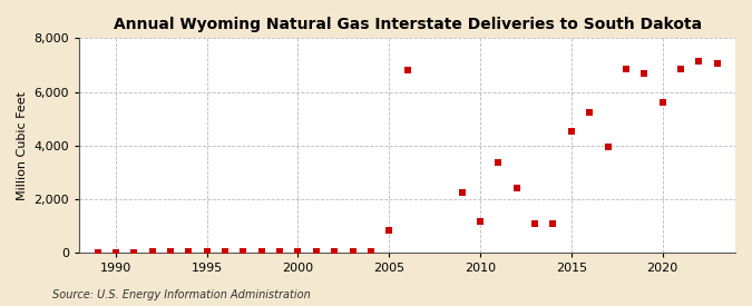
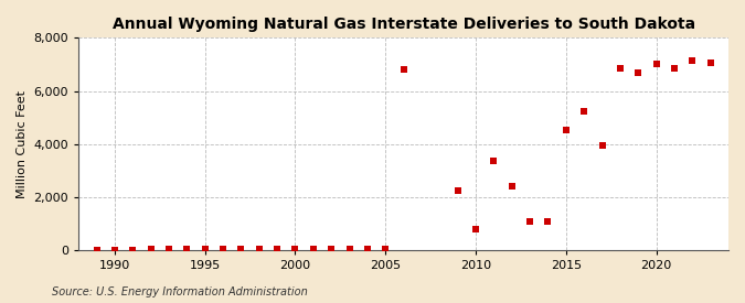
2005: 850 -> 40
2010: 1,150 -> 800
2020: 5,600 -> 7,000
